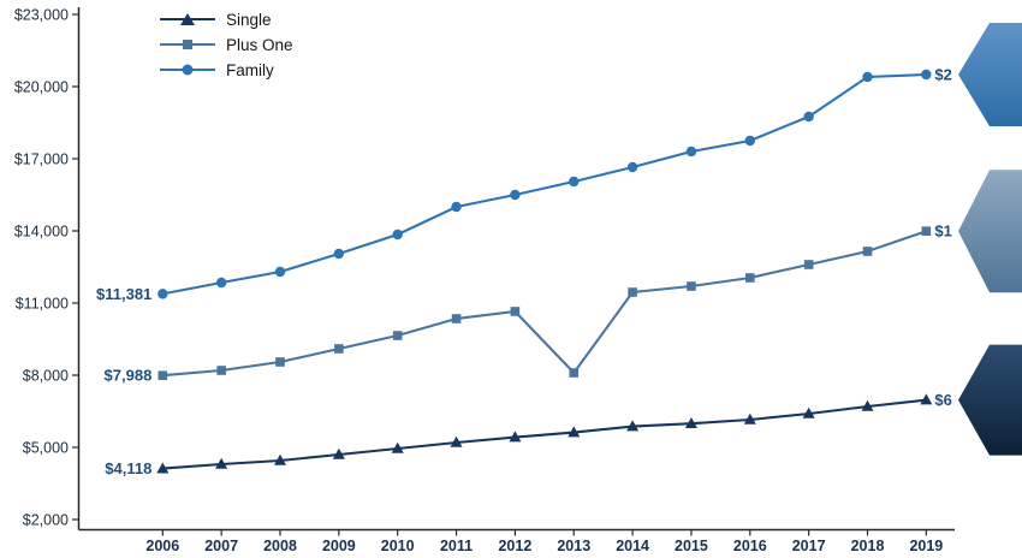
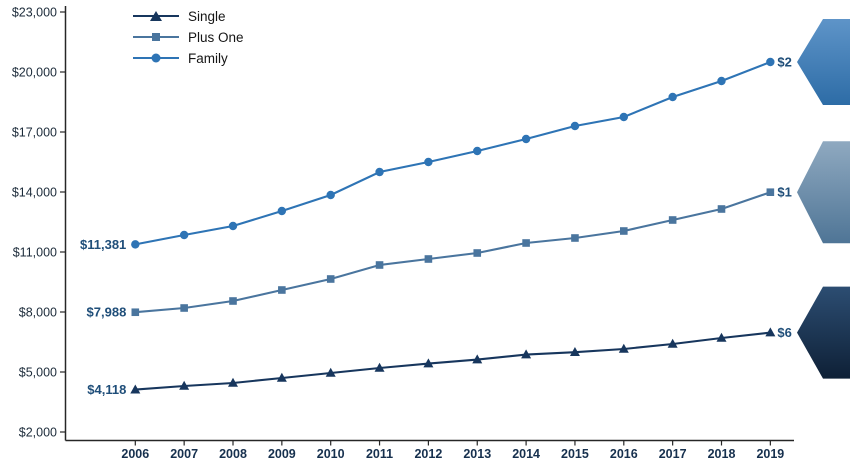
Plus One/2013: $8100 -> $11000
Family/2018: $20400 -> $19600
